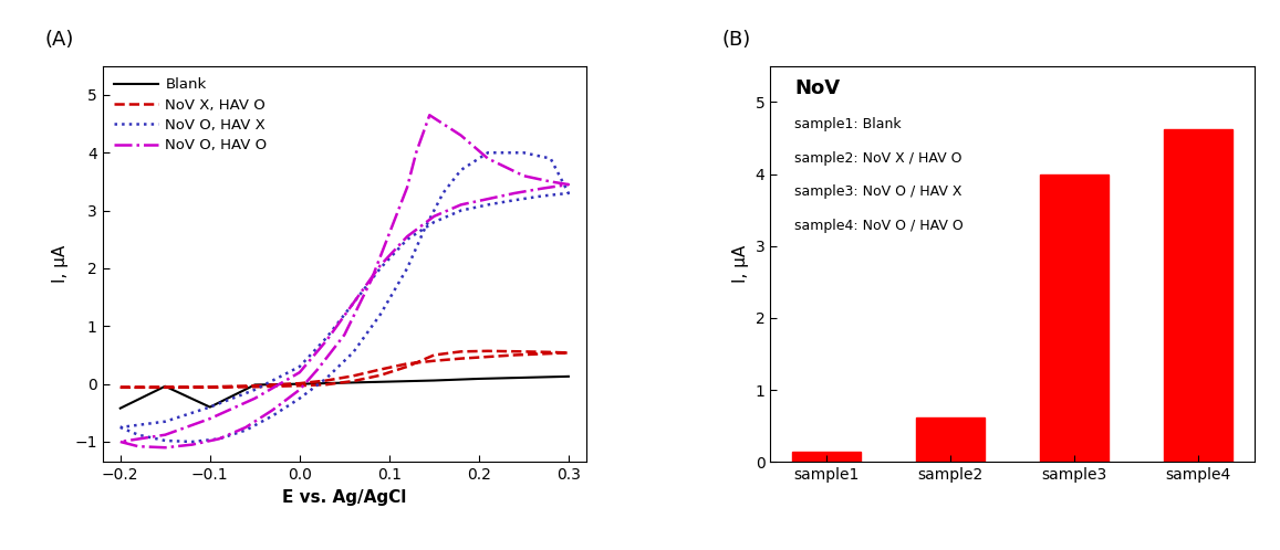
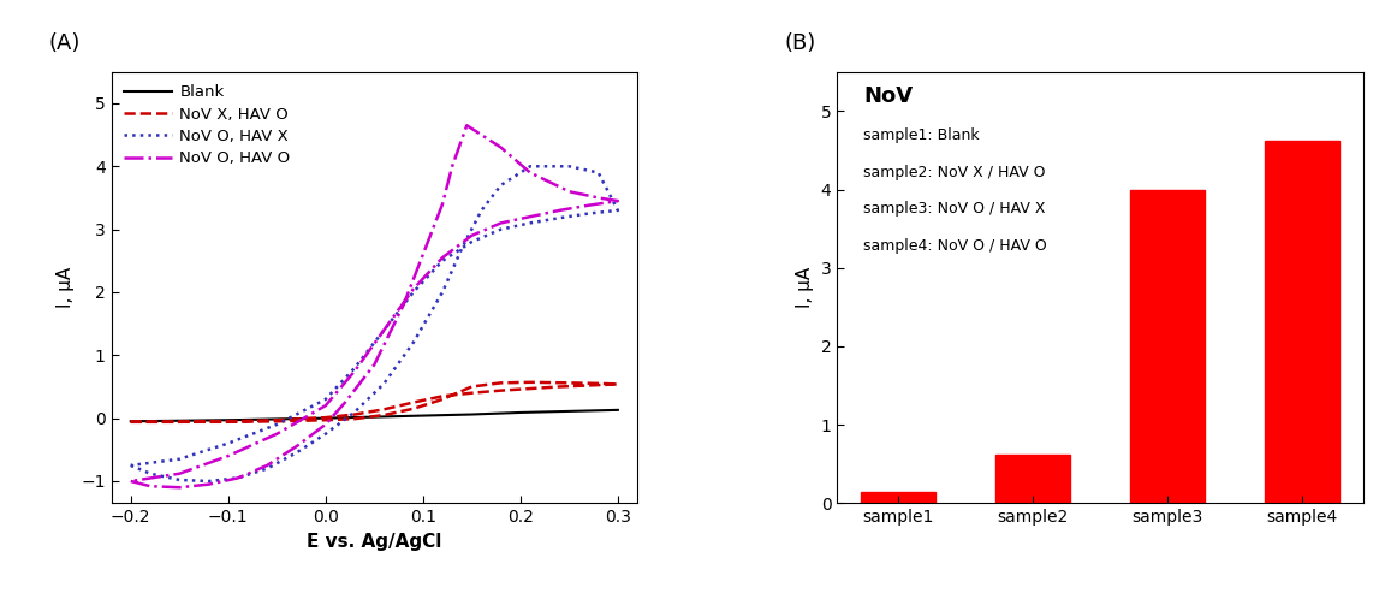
(A)/Blank/−0.2: -0.42 -> -0.05
(A)/Blank/−0.1: -0.40 -> -0.03
